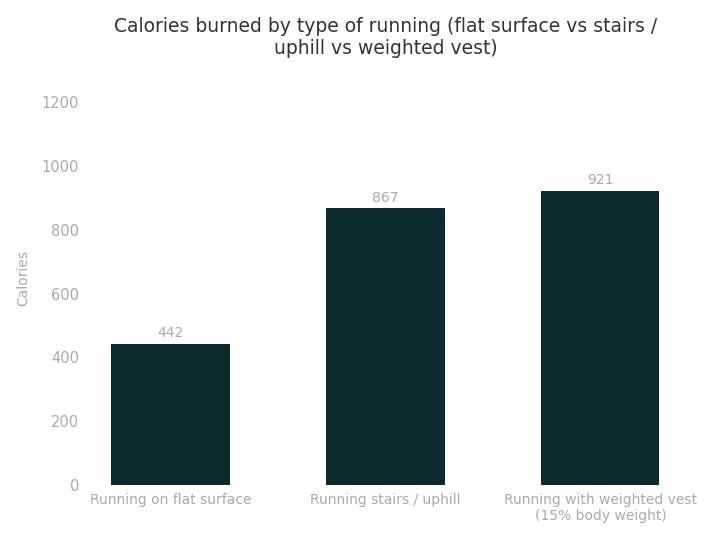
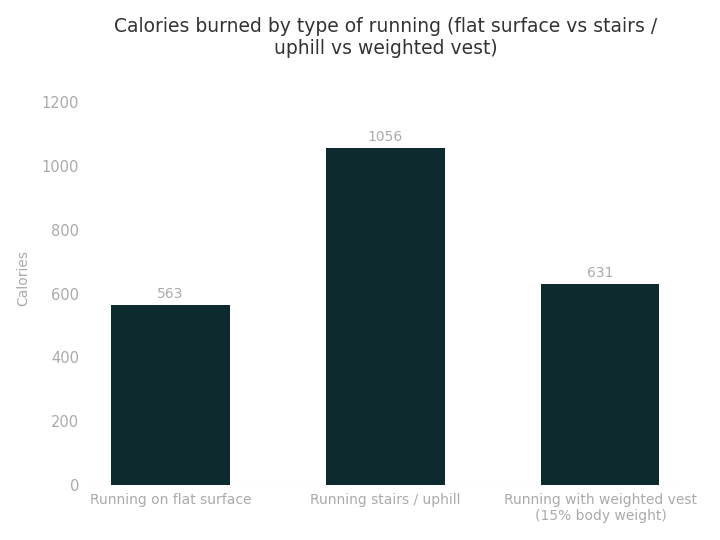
Running on flat surface: 442 -> 563
Running stairs / uphill: 867 -> 1056
Running with weighted vest (15% body weight): 921 -> 631
